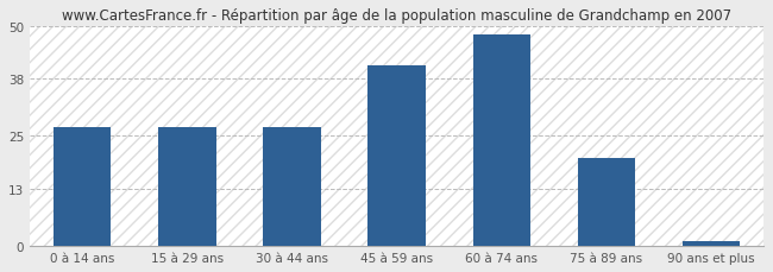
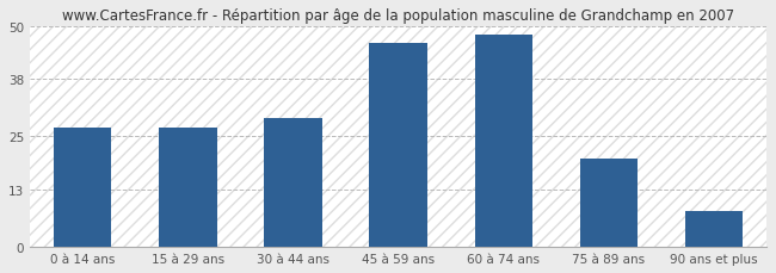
30 à 44 ans: 27 -> 29
45 à 59 ans: 41 -> 46
90 ans et plus: 1 -> 8
